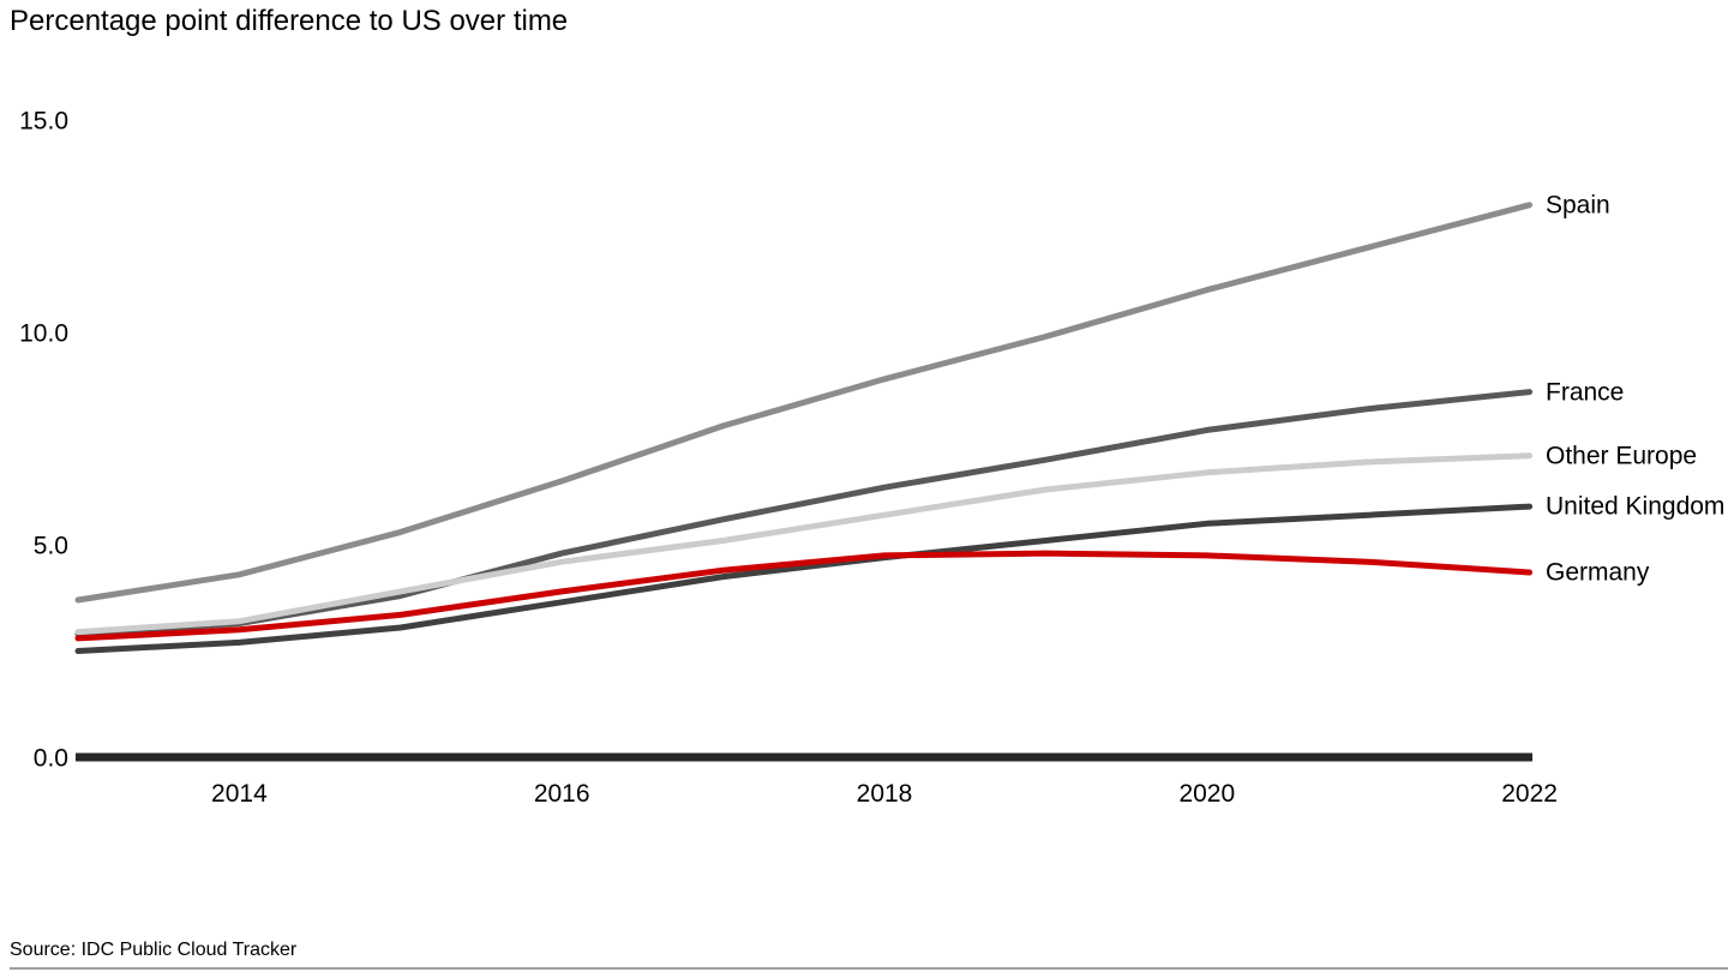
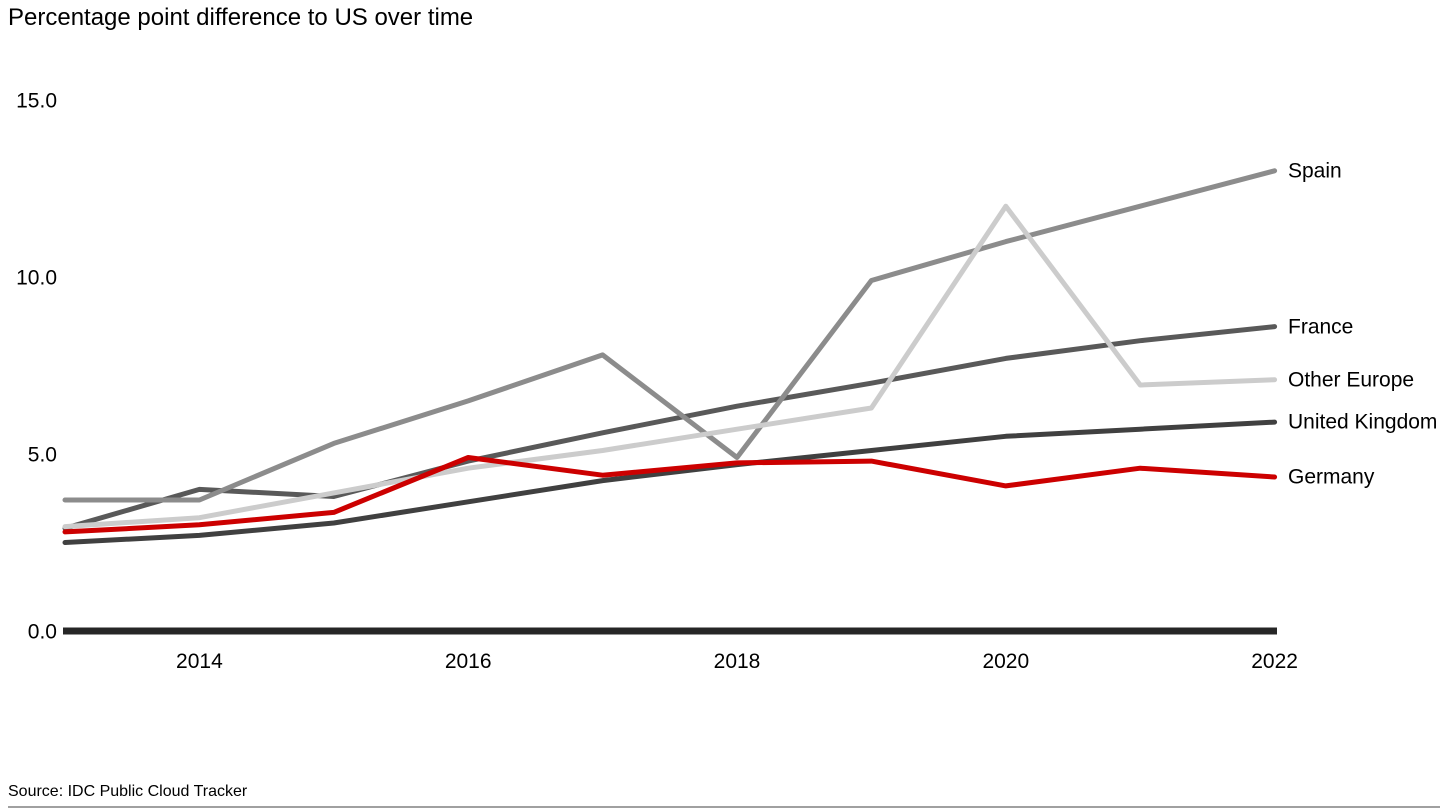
Spain/2014: 4.3 -> 3.7
France/2014: 3.1 -> 4.0
Germany/2016: 3.9 -> 4.9
Spain/2018: 8.9 -> 4.9
Other Europe/2020: 6.7 -> 12.0
Germany/2020: 4.8 -> 4.1
